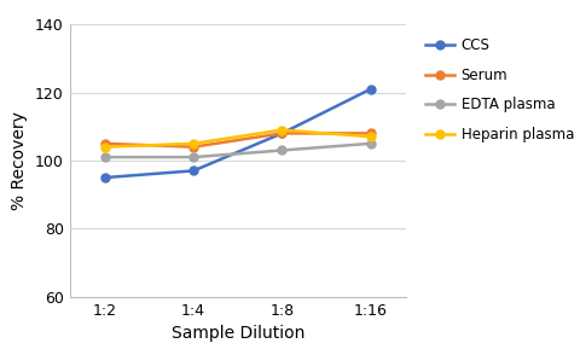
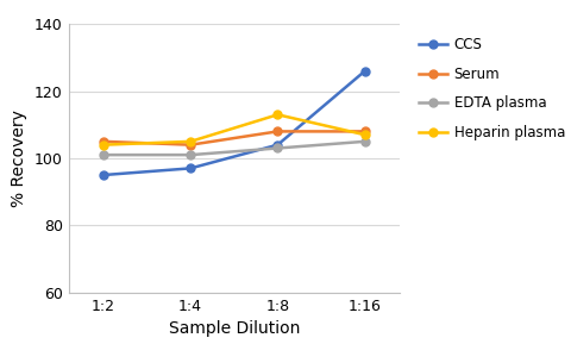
CCS/1:8: 108 -> 104
Heparin plasma/1:8: 109 -> 113
CCS/1:16: 121 -> 126
